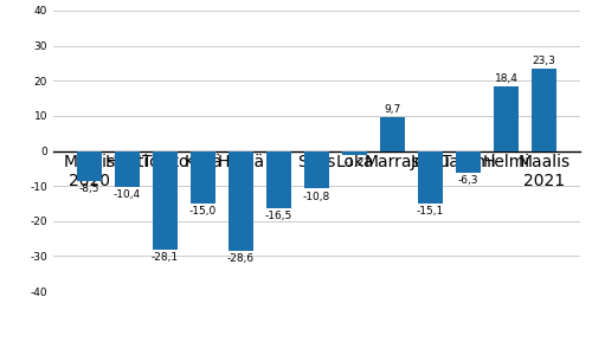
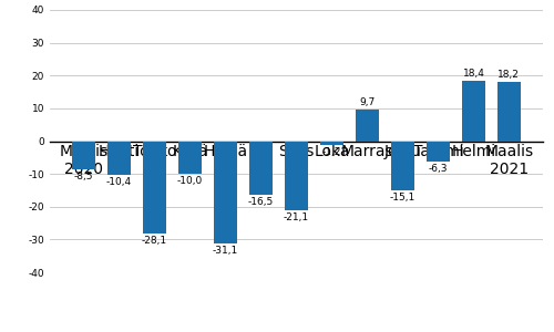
Kesä: -15,0 -> -10,0
Heinä: -28,6 -> -31,1
Syys: -10,8 -> -21,1
Maalis 2021: 23,3 -> 18,2
